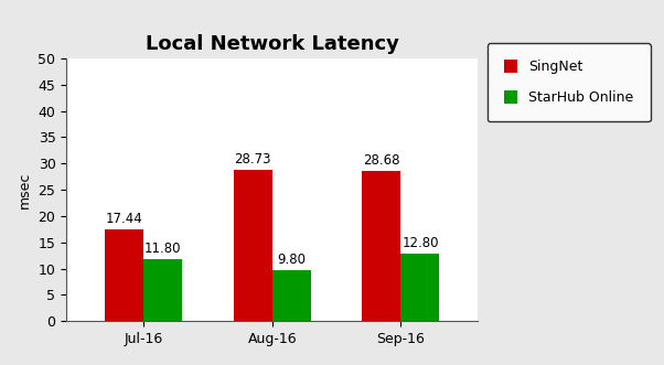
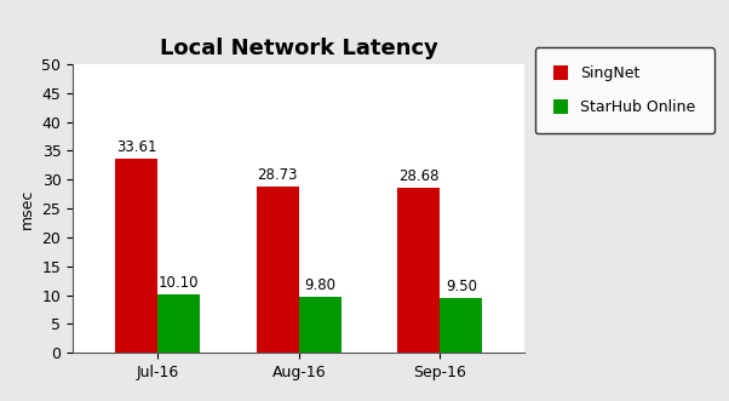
SingNet/Jul-16: 17.44 -> 33.61
StarHub Online/Jul-16: 11.80 -> 10.10
StarHub Online/Sep-16: 12.80 -> 9.50
